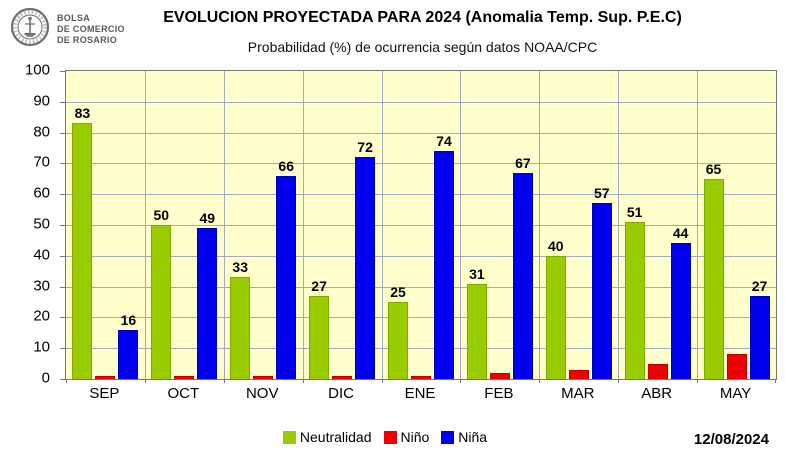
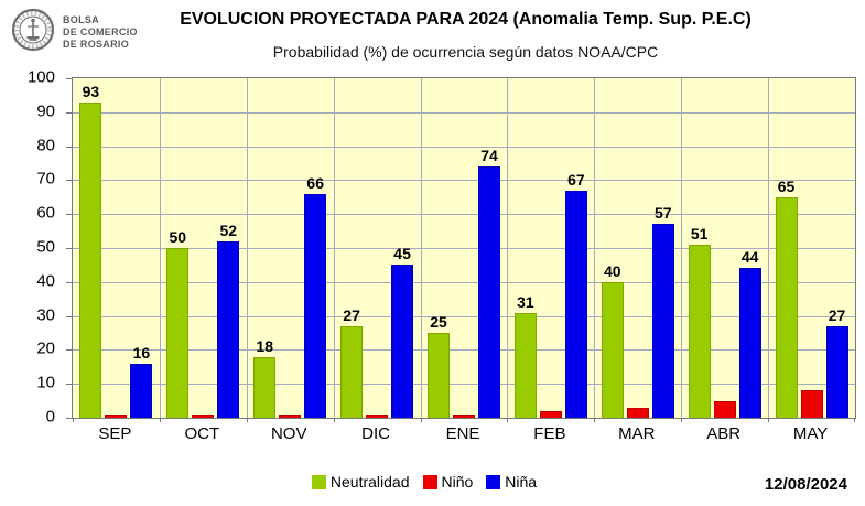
Neutralidad/SEP: 83 -> 93
Niña/OCT: 49 -> 52
Neutralidad/NOV: 33 -> 18
Niña/DIC: 72 -> 45
